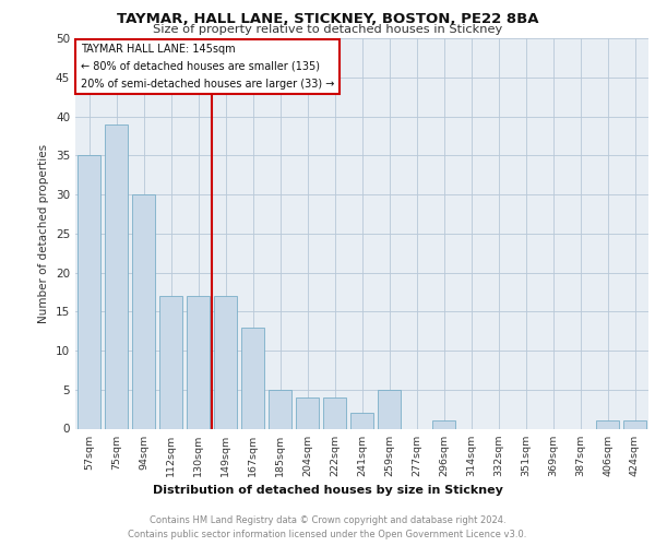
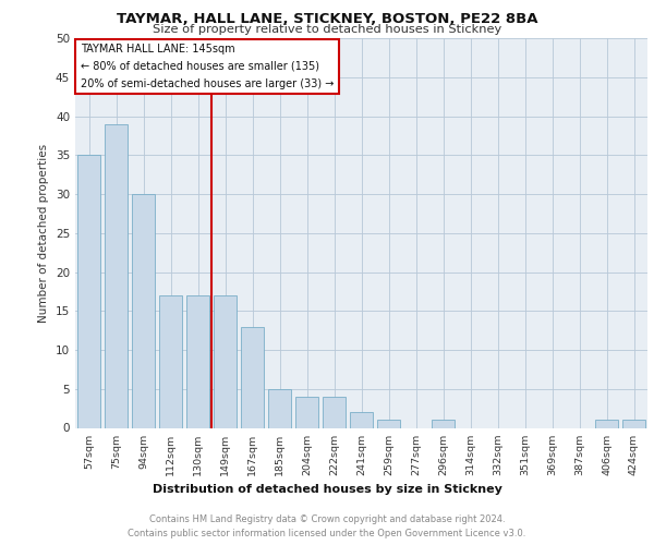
259sqm: 5 -> 1
